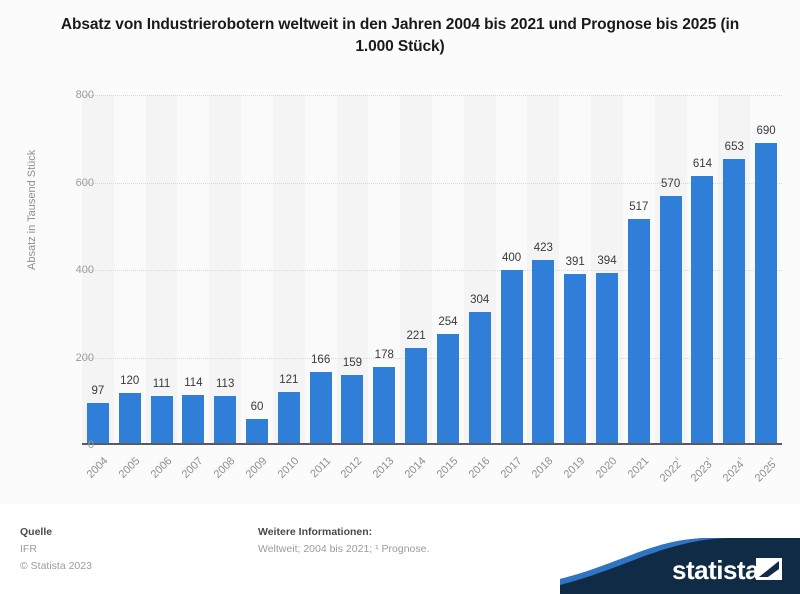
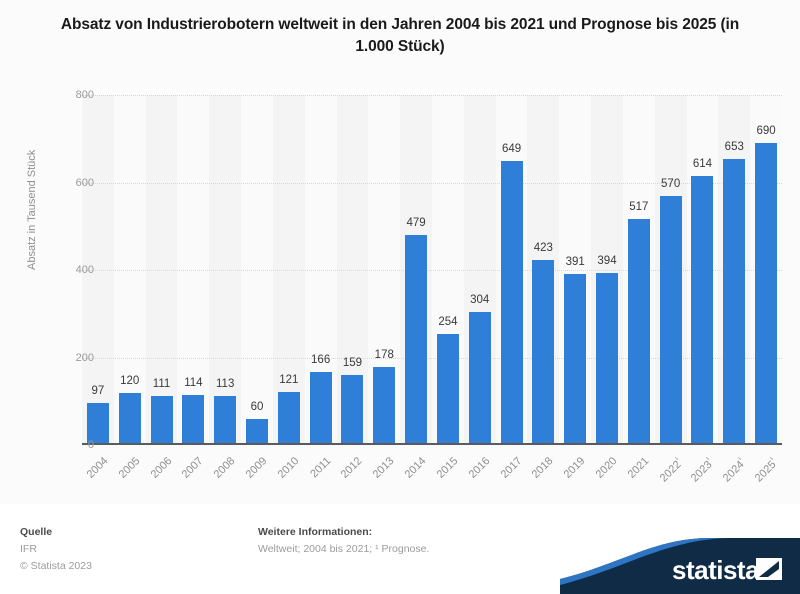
2014: 221 -> 479
2017: 400 -> 649
